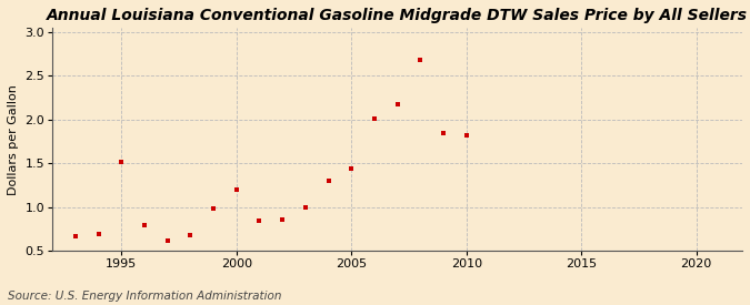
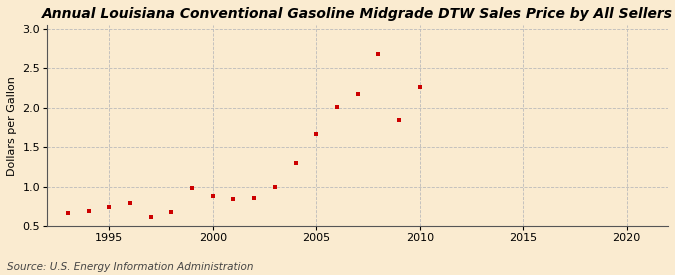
1995: 1.52 -> 0.75
2000: 1.20 -> 0.89
2005: 1.44 -> 1.67
2010: 1.82 -> 2.27
